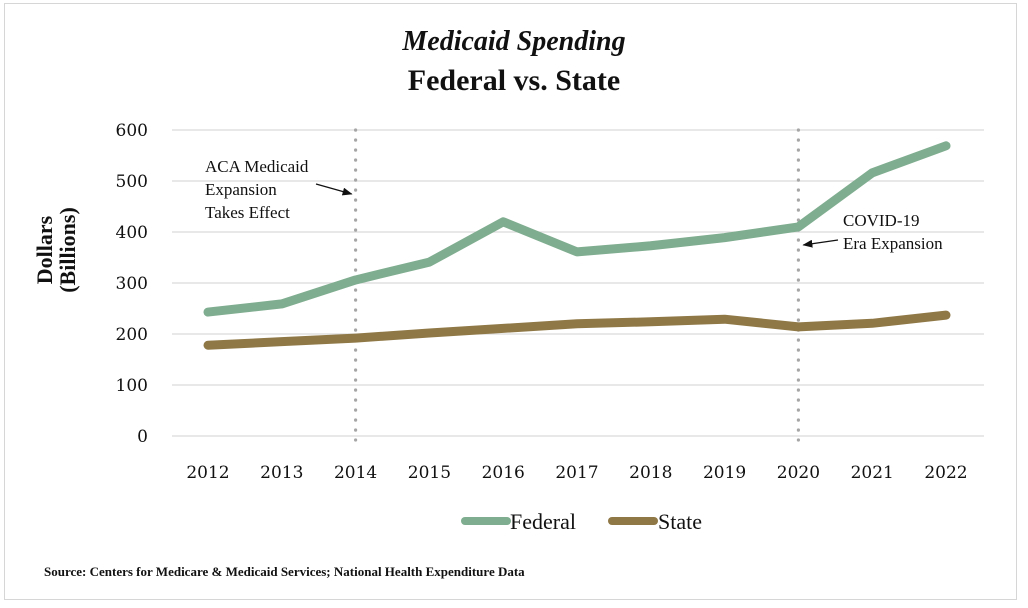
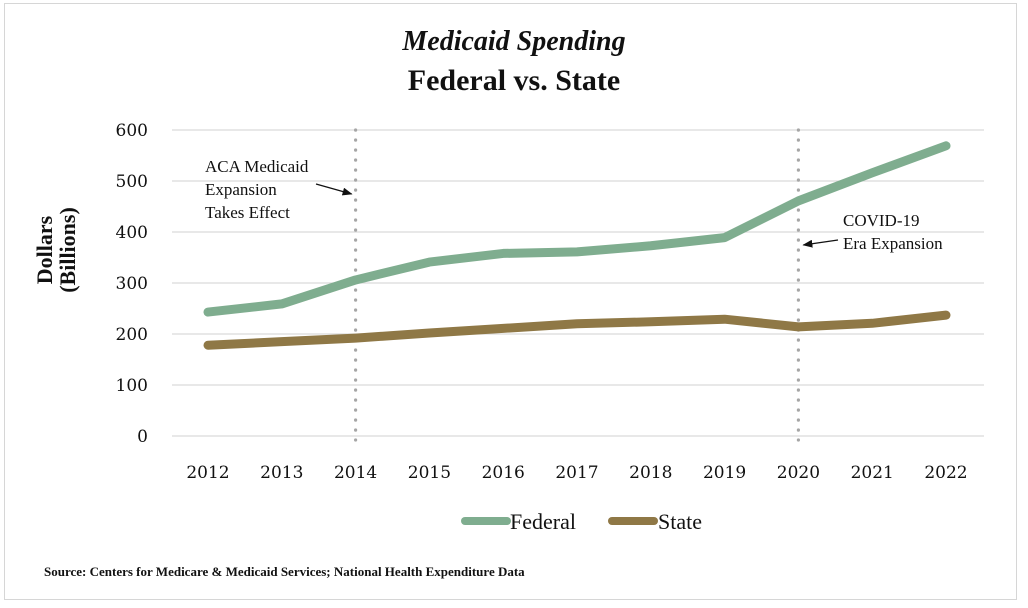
Federal/2016: 420 -> 360
Federal/2020: 410 -> 460
